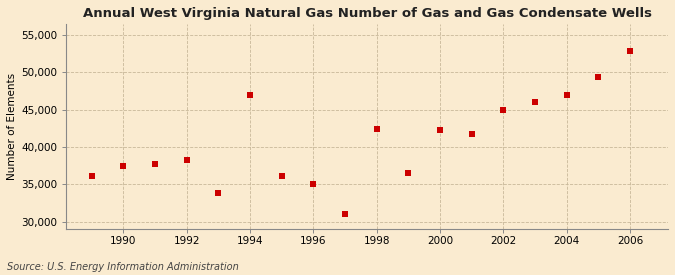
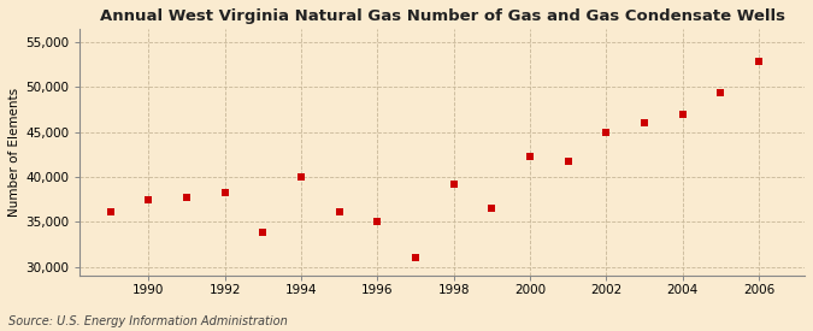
1994: 47,000 -> 40,000
1998: 42,400 -> 39,200
